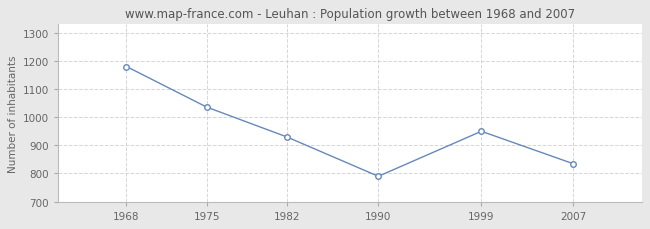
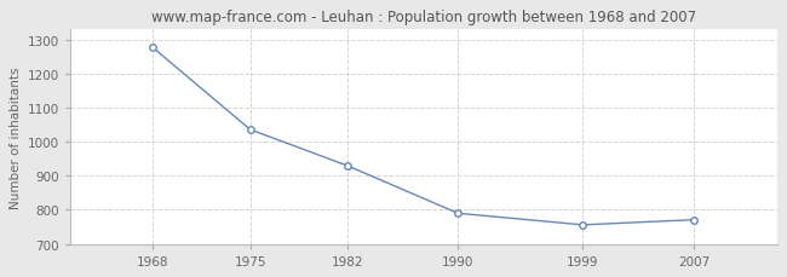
1968: 1180 -> 1276
1999: 950 -> 756
2007: 835 -> 771
